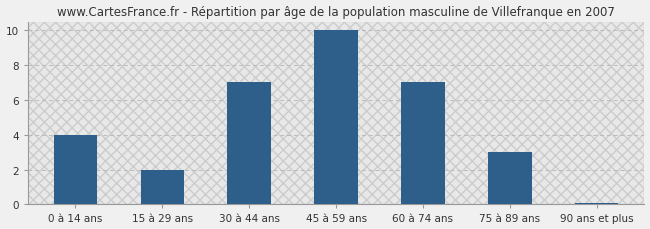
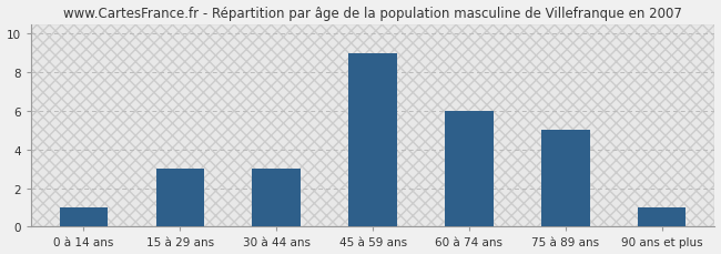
0 à 14 ans: 4.0 -> 1.0
15 à 29 ans: 2.0 -> 3.0
30 à 44 ans: 7.0 -> 3.0
45 à 59 ans: 10.0 -> 9.0
60 à 74 ans: 7.0 -> 6.0
75 à 89 ans: 3.0 -> 5.0
90 ans et plus: 0.1 -> 1.0
